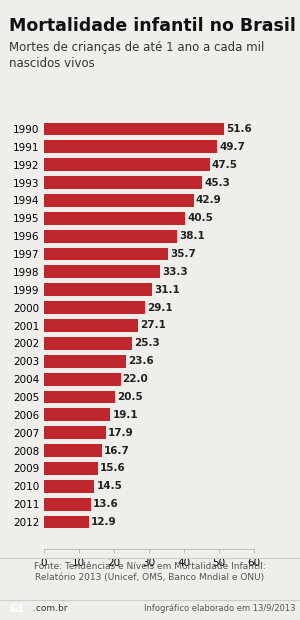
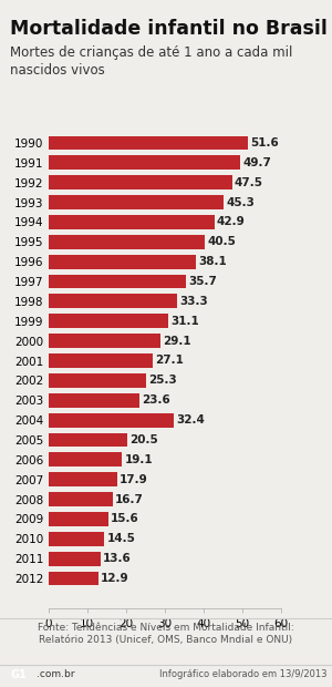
2004: 22.0 -> 32.4
